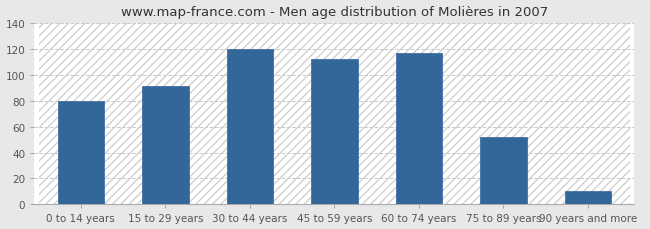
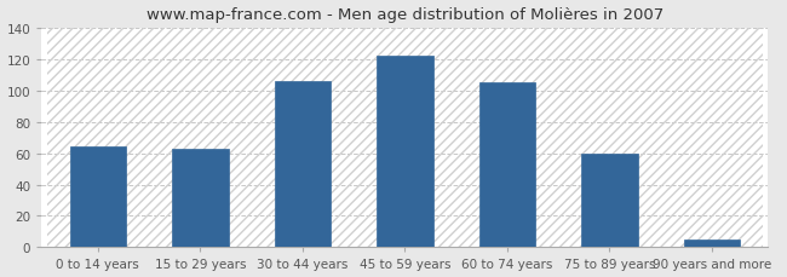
0 to 14 years: 80 -> 64
15 to 29 years: 91 -> 63
30 to 44 years: 120 -> 106
45 to 59 years: 112 -> 122
60 to 74 years: 117 -> 105
75 to 89 years: 52 -> 60
90 years and more: 10 -> 5
